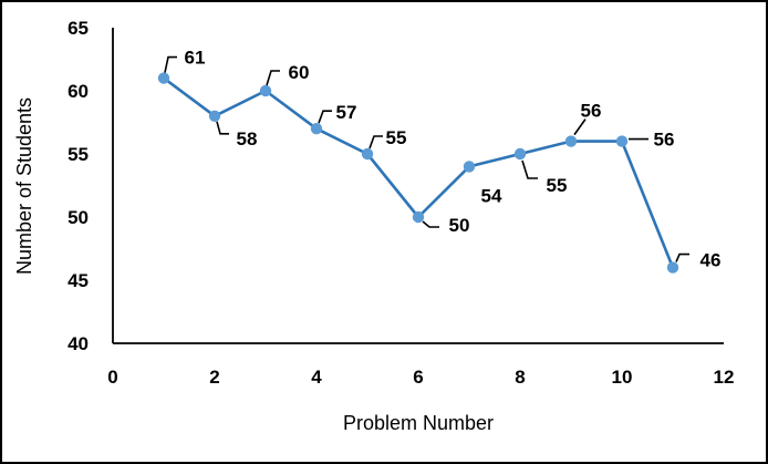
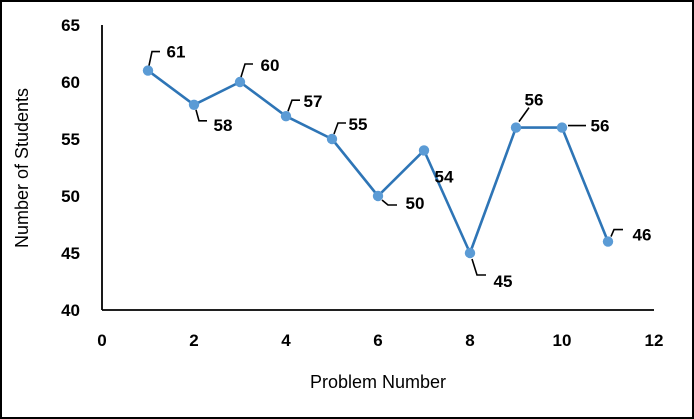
8: 55 -> 45
